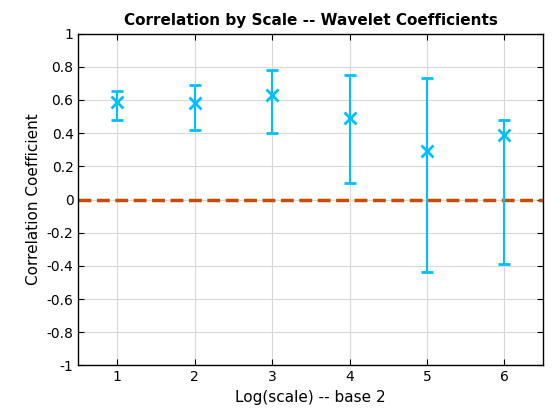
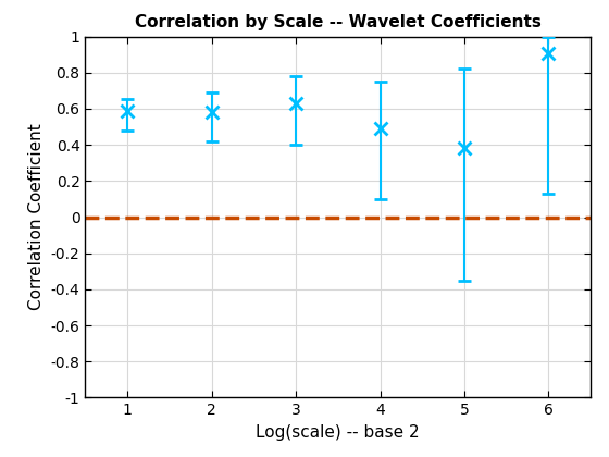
5: 0.29 -> 0.38
6: 0.39 -> 0.91
